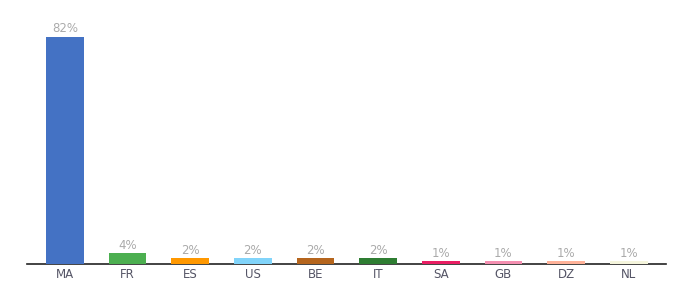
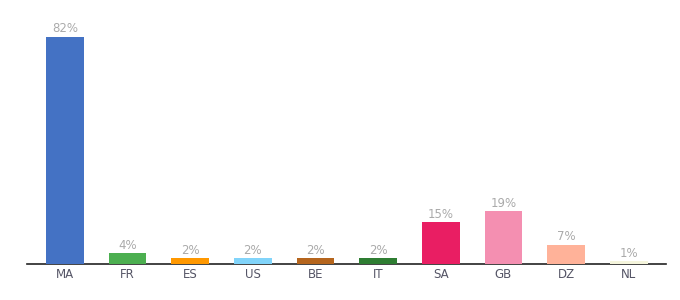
SA: 1% -> 15%
GB: 1% -> 19%
DZ: 1% -> 7%
